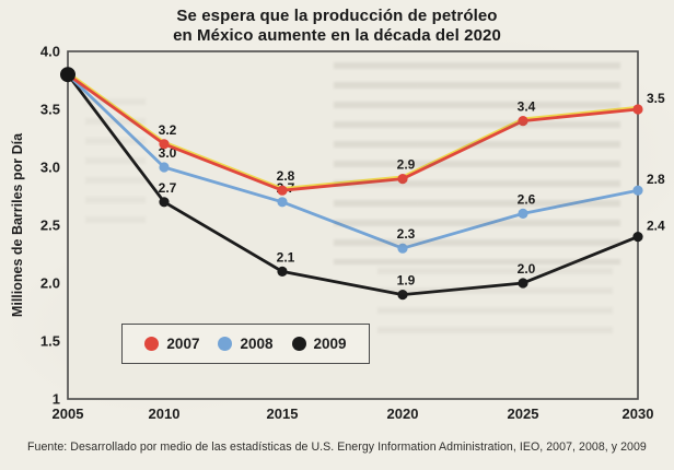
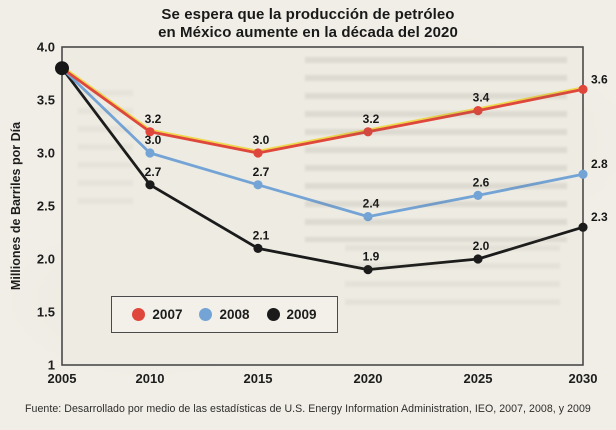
2007/2015: 2.8 -> 3.0
2007/2020: 2.9 -> 3.2
2008/2020: 2.3 -> 2.4
2007/2030: 3.5 -> 3.6
2009/2030: 2.4 -> 2.3
